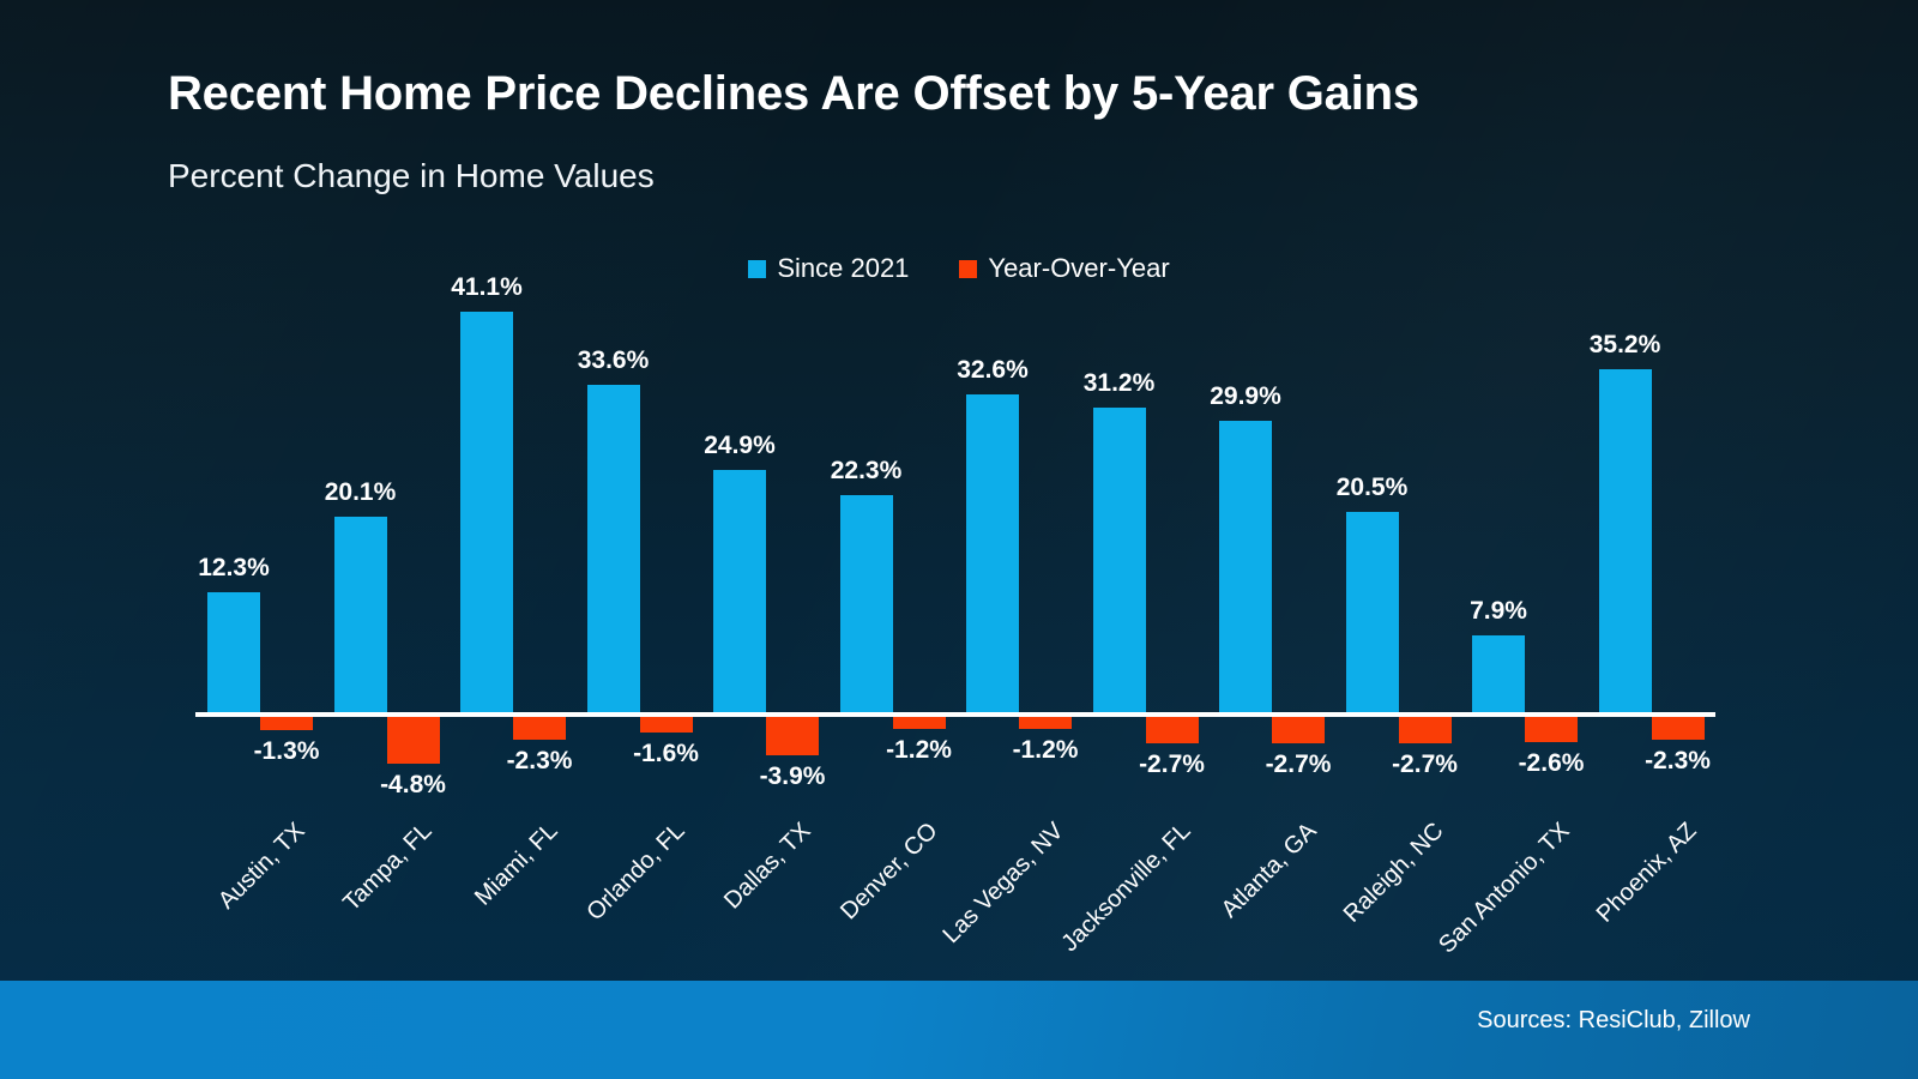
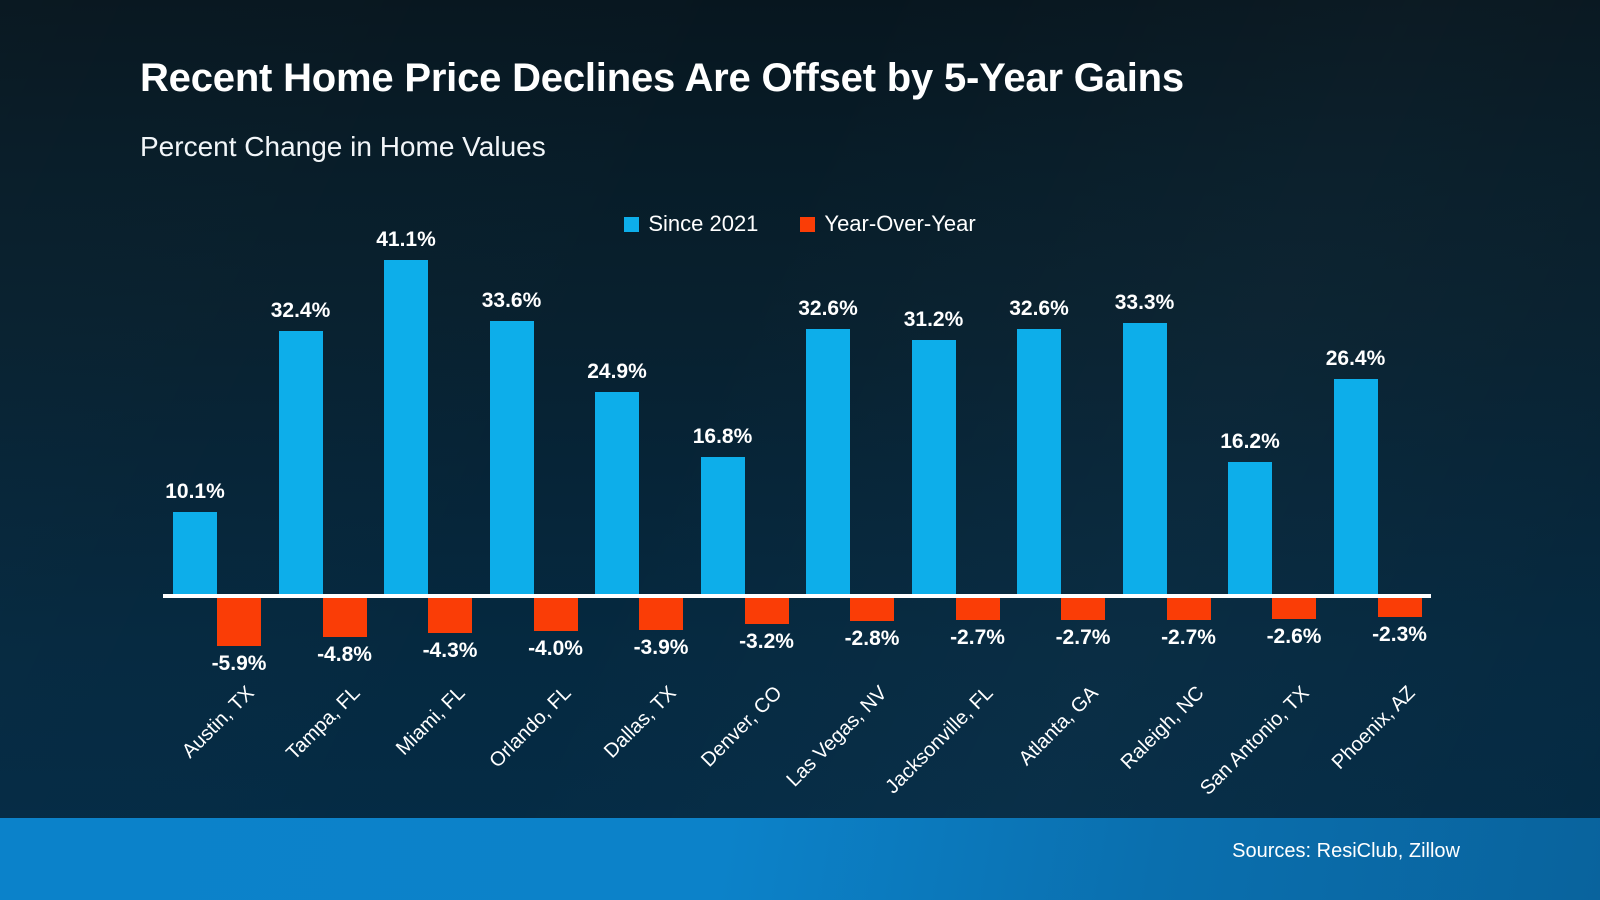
Since 2021/Austin, TX: 12.3% -> 10.1%
Year-Over-Year/Austin, TX: -1.3% -> -5.9%
Since 2021/Tampa, FL: 20.1% -> 32.4%
Year-Over-Year/Miami, FL: -2.3% -> -4.3%
Year-Over-Year/Orlando, FL: -1.6% -> -4.0%
Since 2021/Denver, CO: 22.3% -> 16.8%
Year-Over-Year/Denver, CO: -1.2% -> -3.2%
Year-Over-Year/Las Vegas, NV: -1.2% -> -2.8%
Since 2021/Atlanta, GA: 29.9% -> 32.6%
Since 2021/Raleigh, NC: 20.5% -> 33.3%
Since 2021/San Antonio, TX: 7.9% -> 16.2%
Since 2021/Phoenix, AZ: 35.2% -> 26.4%
